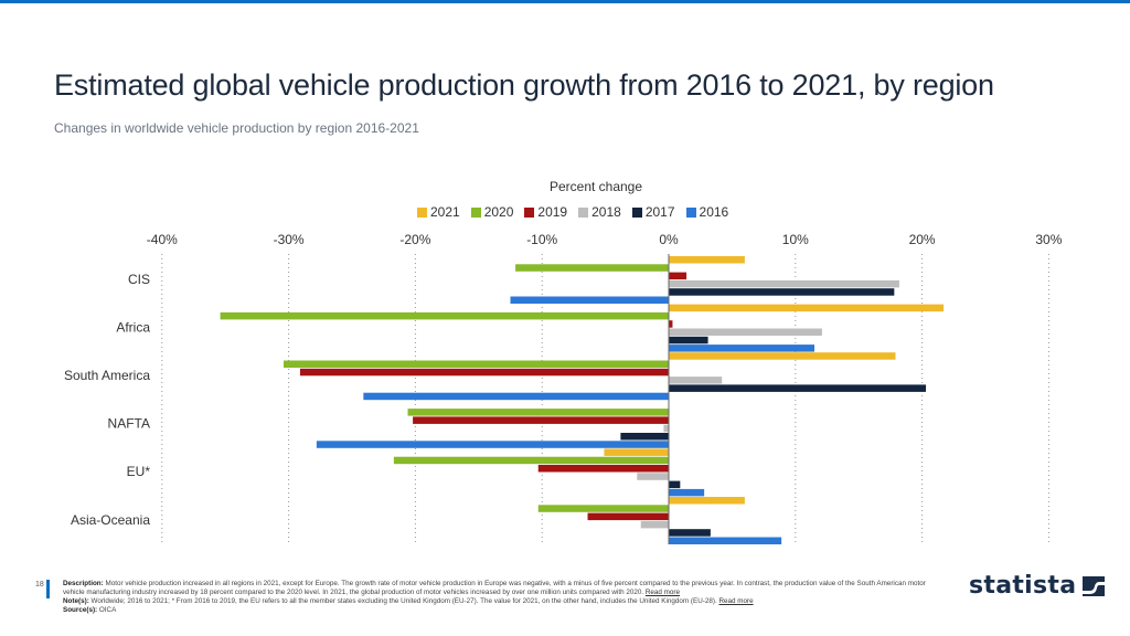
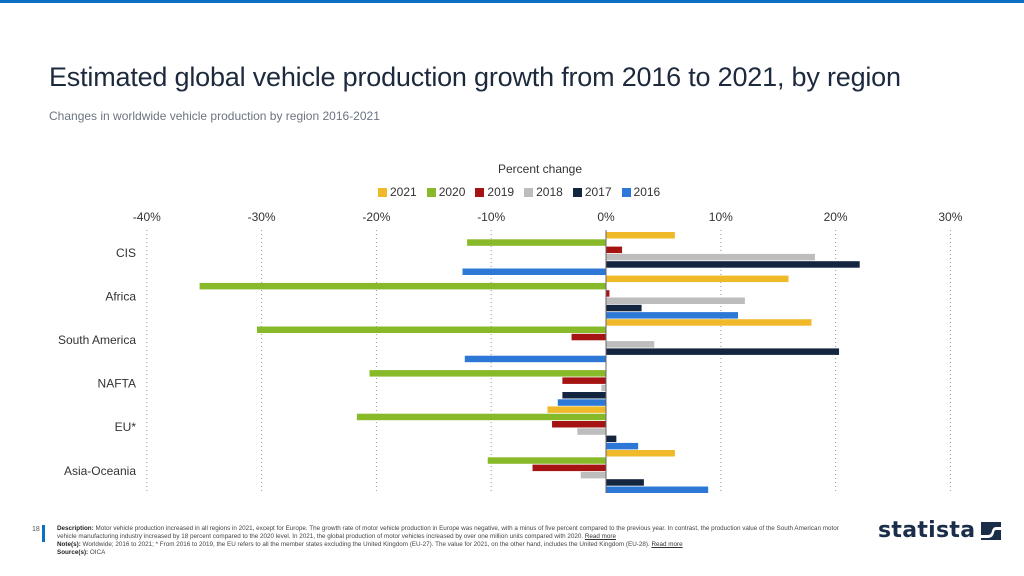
2017/CIS: 17.8% -> 22.1%
2021/Africa: 21.7% -> 15.9%
2019/South America: -29.1% -> -3.0%
2016/South America: -24.1% -> -12.3%
2019/NAFTA: -20.2% -> -3.8%
2016/NAFTA: -27.8% -> -4.2%
2019/EU*: -10.3% -> -4.7%
